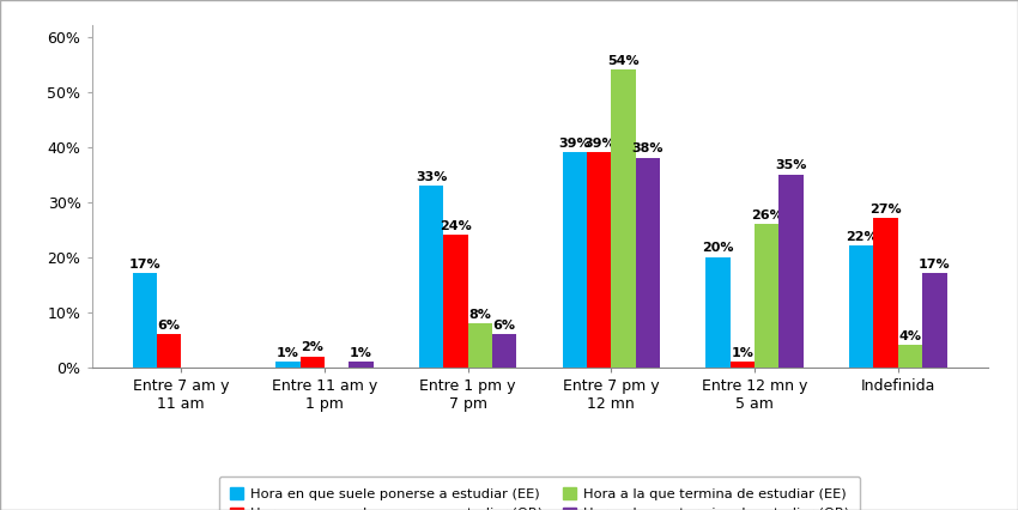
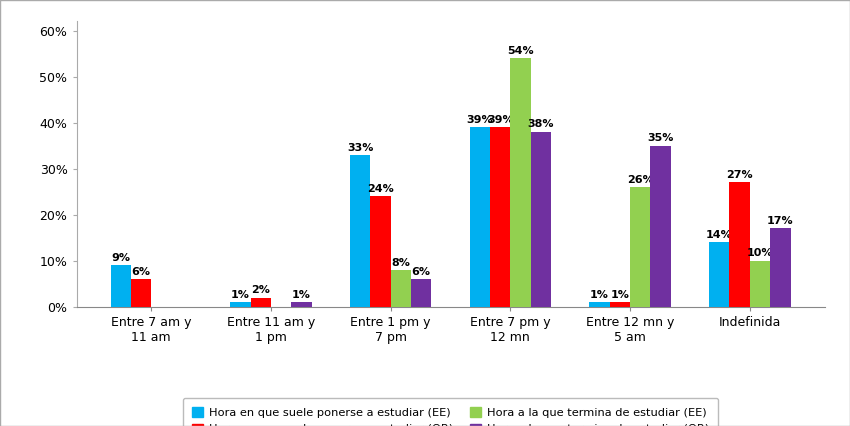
Hora en que suele ponerse a estudiar (EE)/Entre 7 am y 11 am: 17% -> 9%
Hora en que suele ponerse a estudiar (EE)/Entre 12 mn y 5 am: 20% -> 1%
Hora en que suele ponerse a estudiar (EE)/Indefinida: 22% -> 14%
Hora a la que termina de estudiar (EE)/Indefinida: 4% -> 10%
